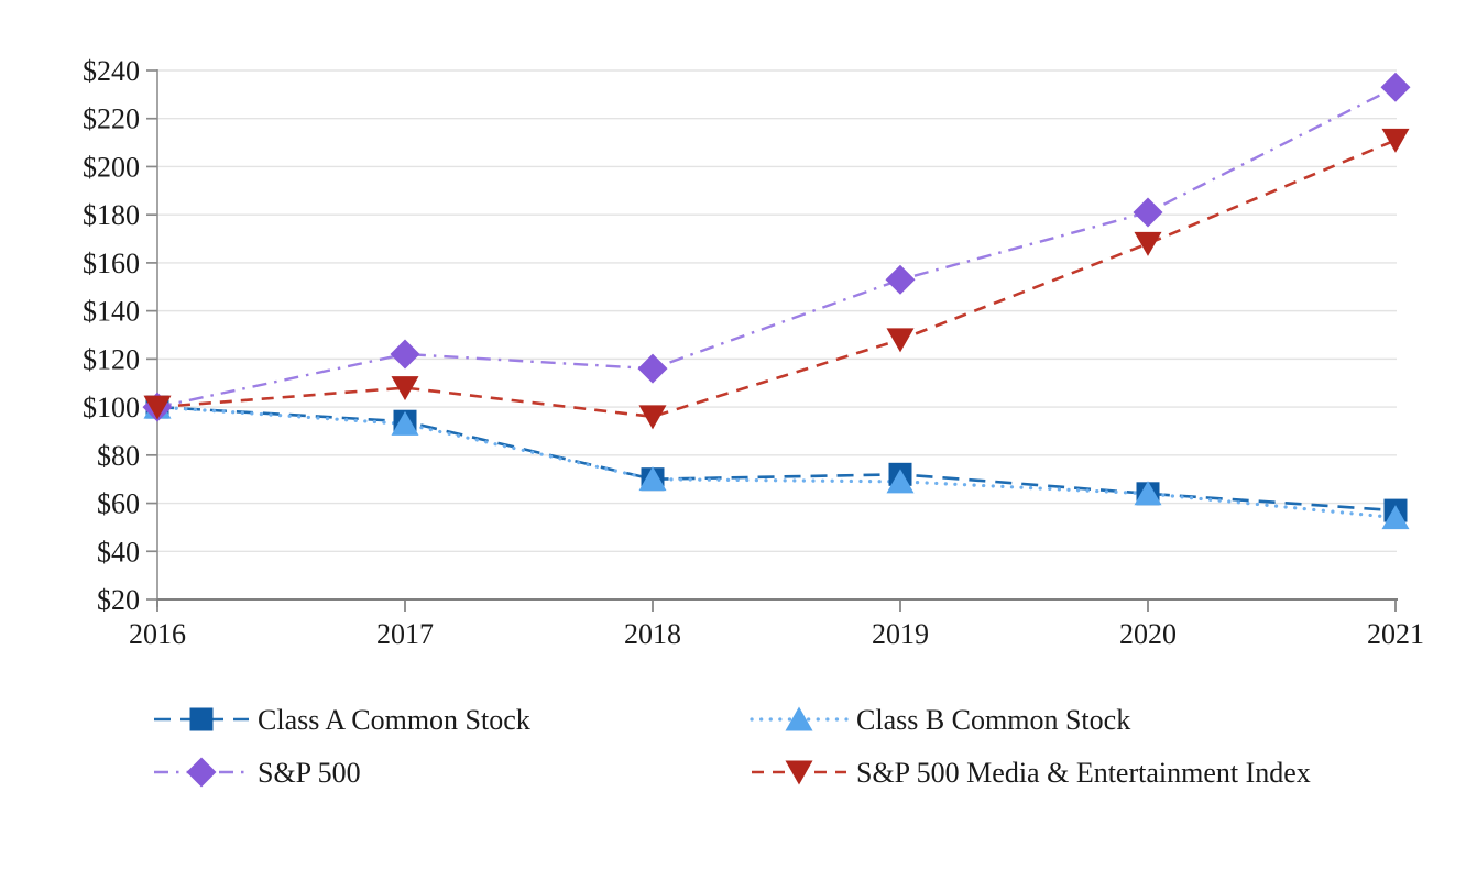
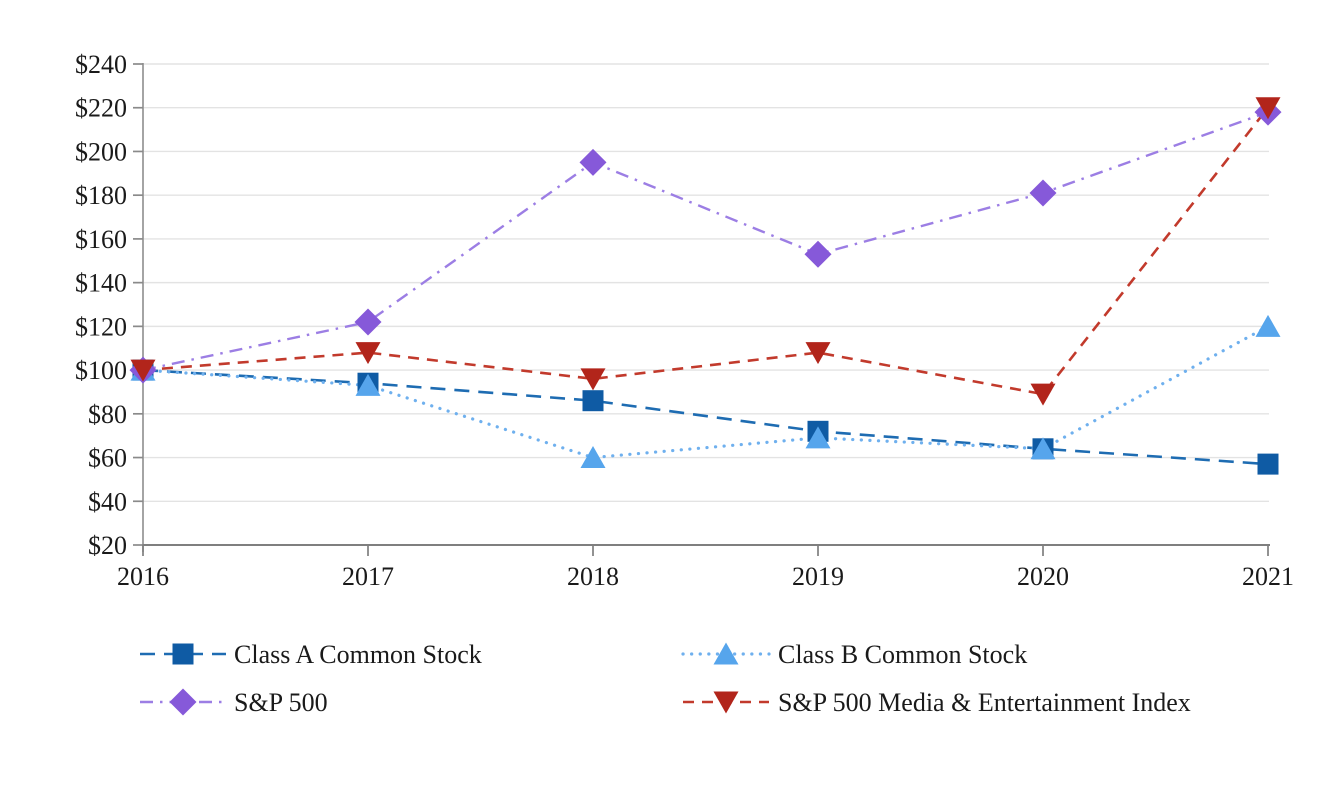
Class A Common Stock/2018: $70 -> $86
Class B Common Stock/2018: $70 -> $60
S&P 500/2018: $116 -> $195
S&P 500 Media & Entertainment Index/2019: $128 -> $108
S&P 500 Media & Entertainment Index/2020: $168 -> $89
Class B Common Stock/2021: $54 -> $120
S&P 500/2021: $233 -> $218
S&P 500 Media & Entertainment Index/2021: $211 -> $220
